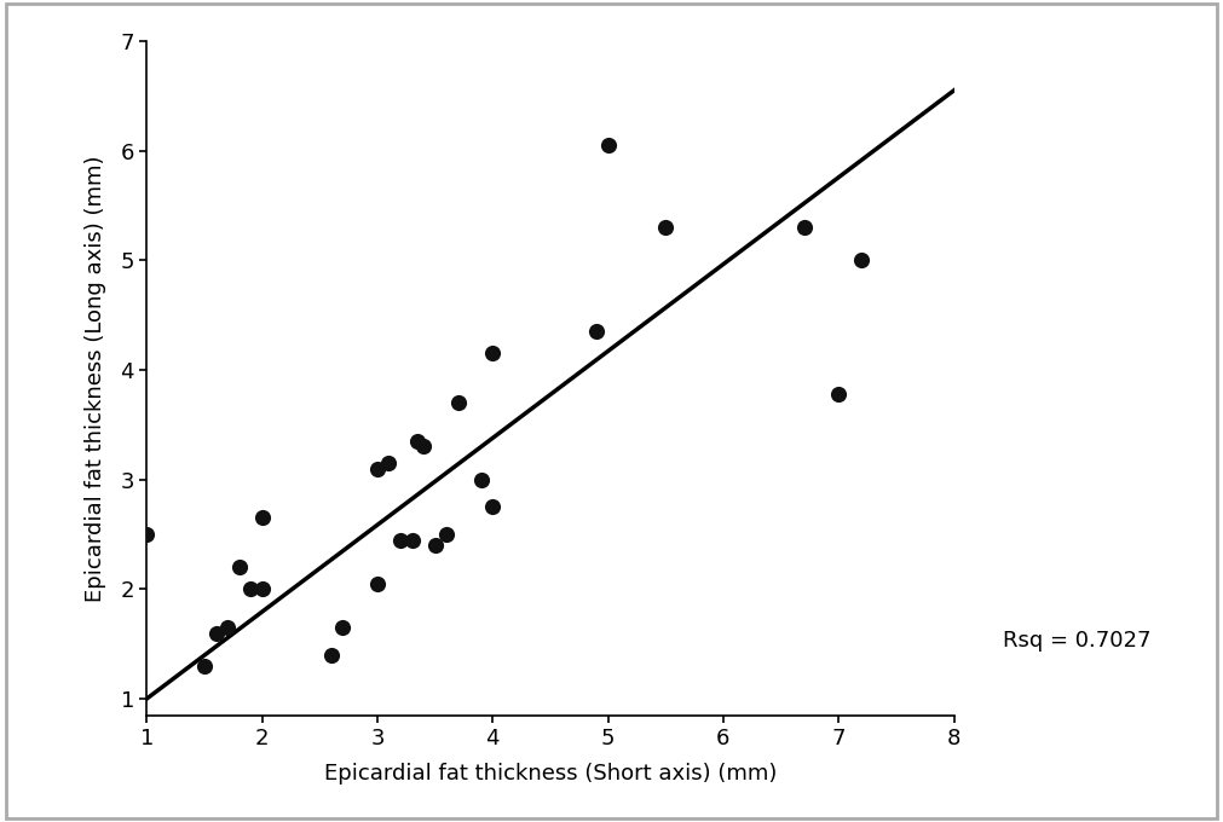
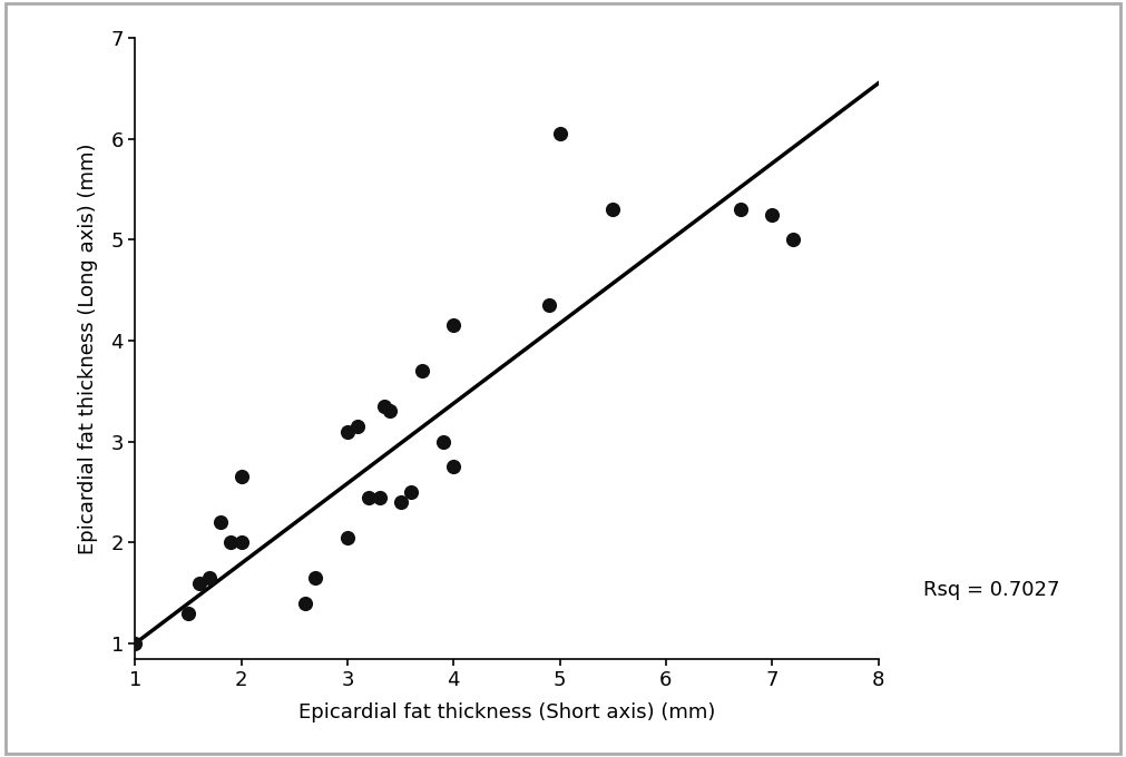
1: 2.50 -> 1.00
7: 3.78 -> 5.25
